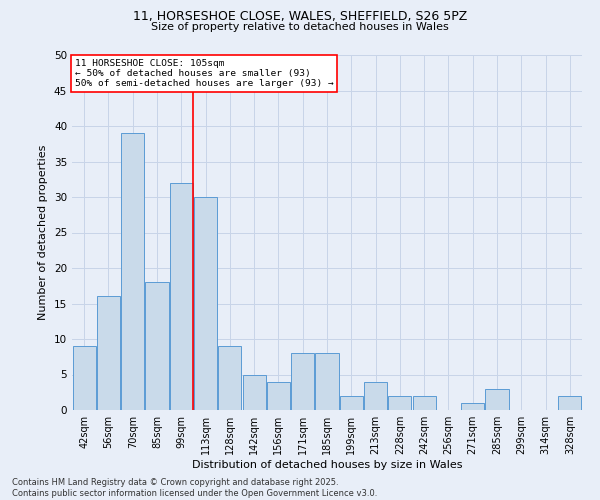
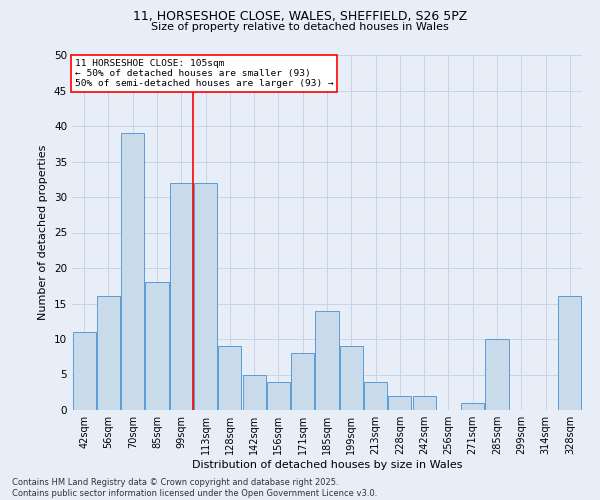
42sqm: 9 -> 11
113sqm: 30 -> 32
185sqm: 8 -> 14
199sqm: 2 -> 9
285sqm: 3 -> 10
328sqm: 2 -> 16
